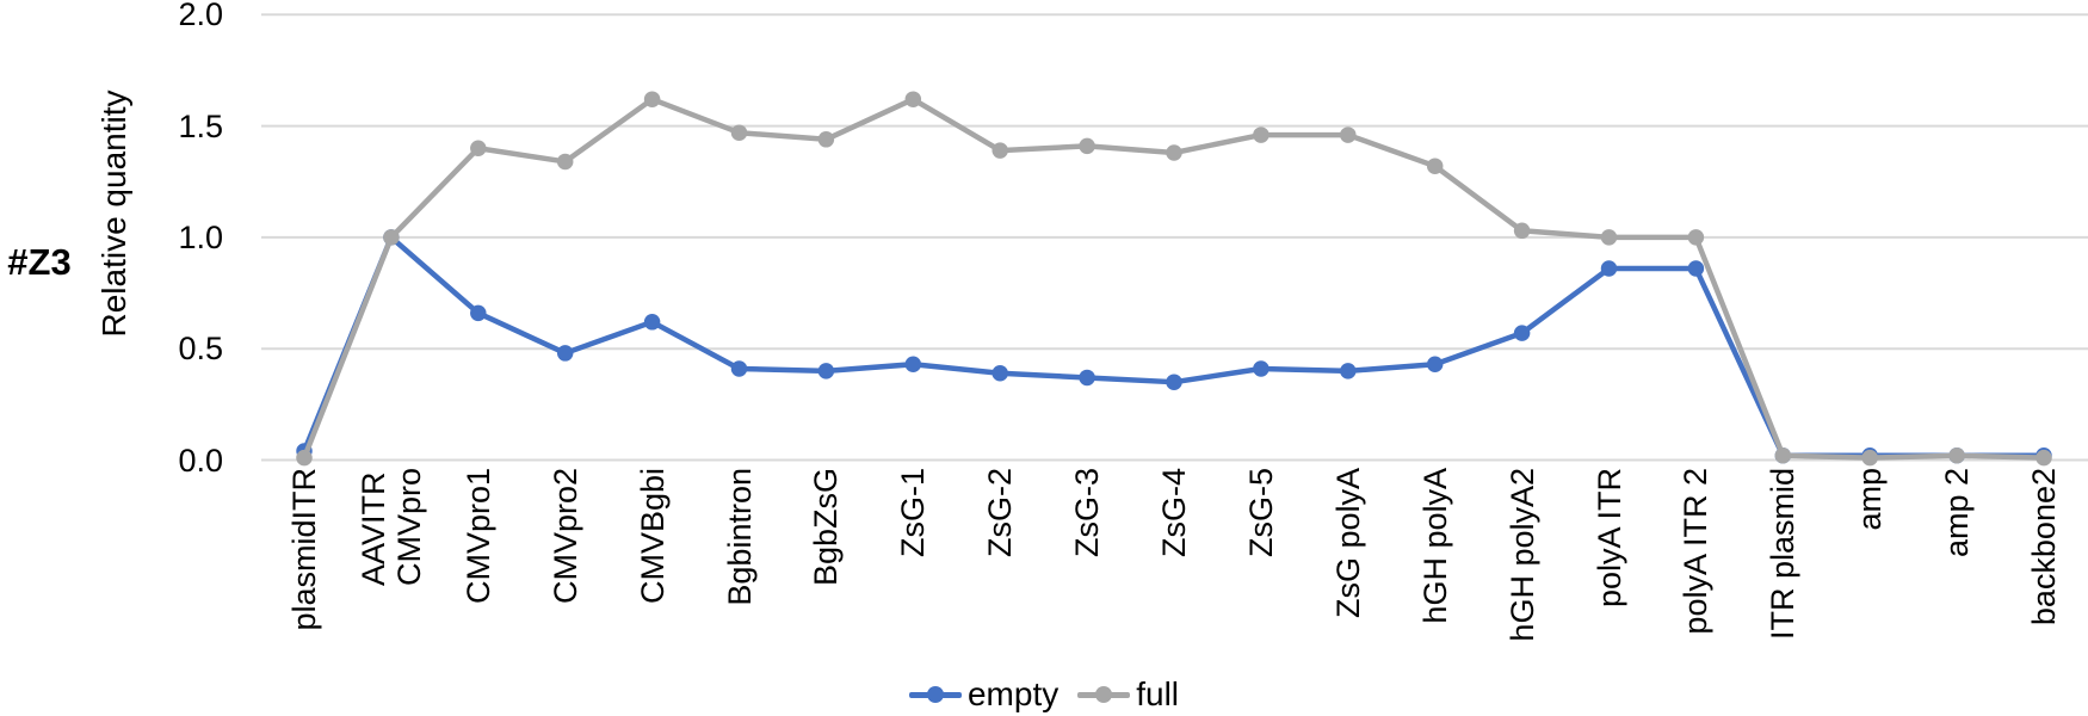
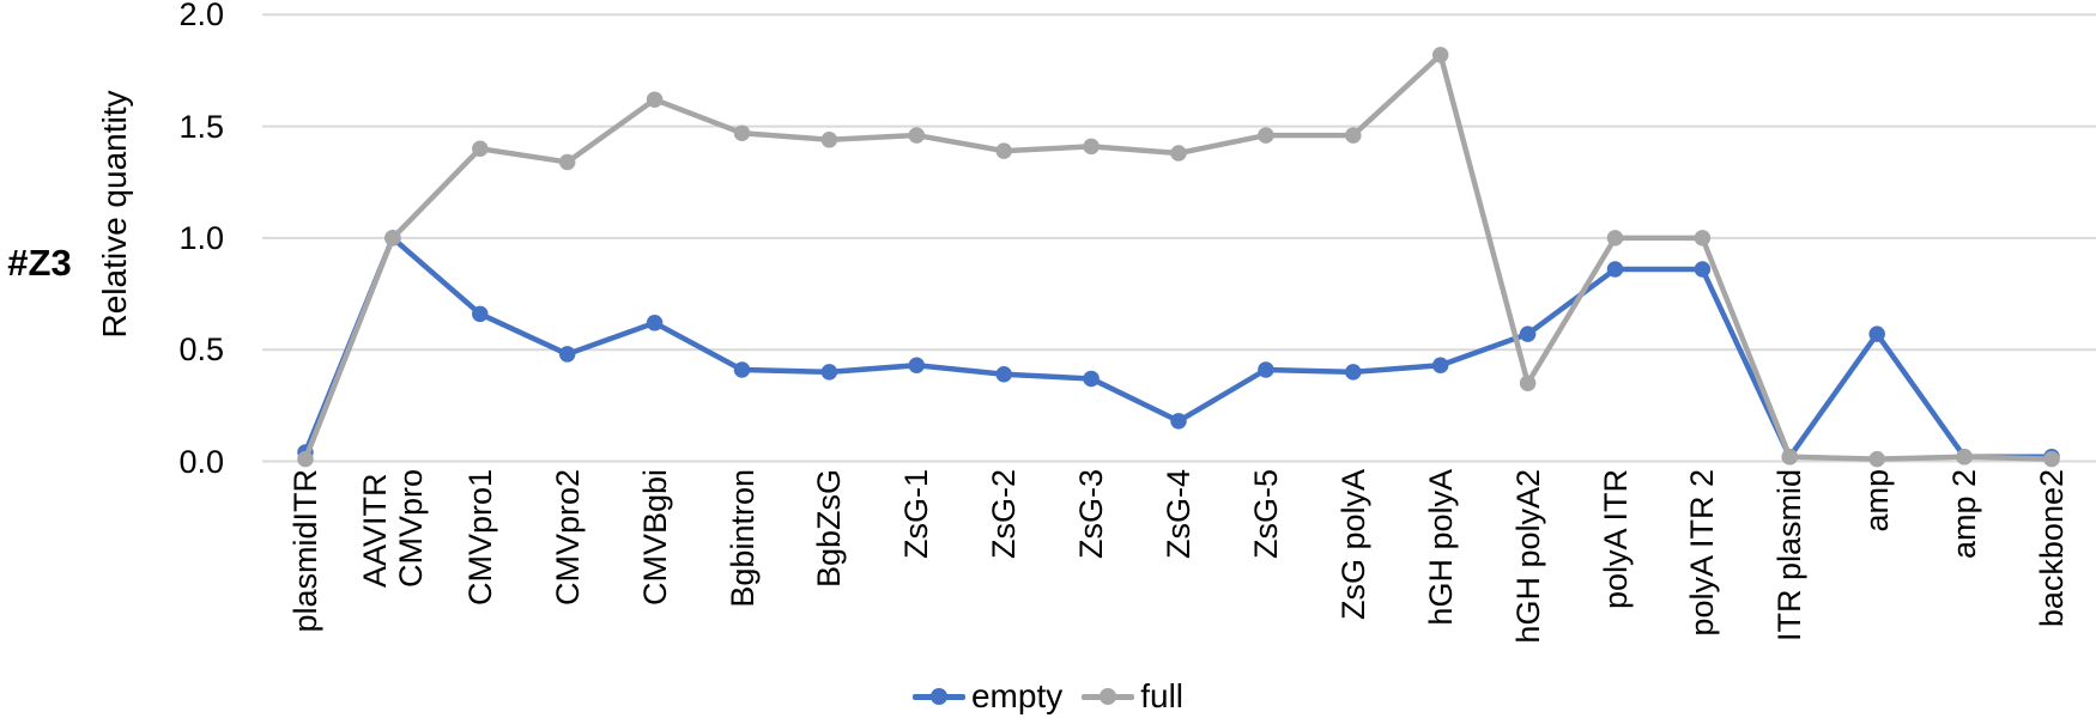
full/ZsG-1: 1.62 -> 1.46
empty/ZsG-4: 0.35 -> 0.18
full/hGH polyA: 1.32 -> 1.82
full/hGH polyA2: 1.03 -> 0.35
empty/amp: 0.02 -> 0.57
